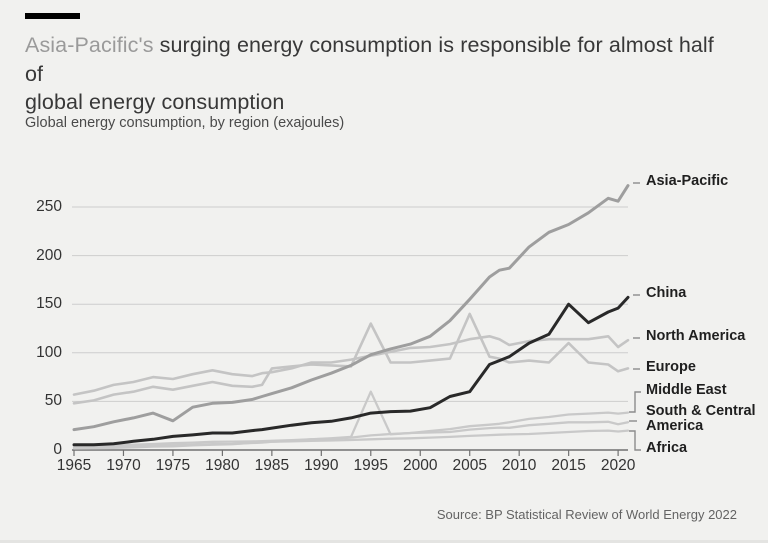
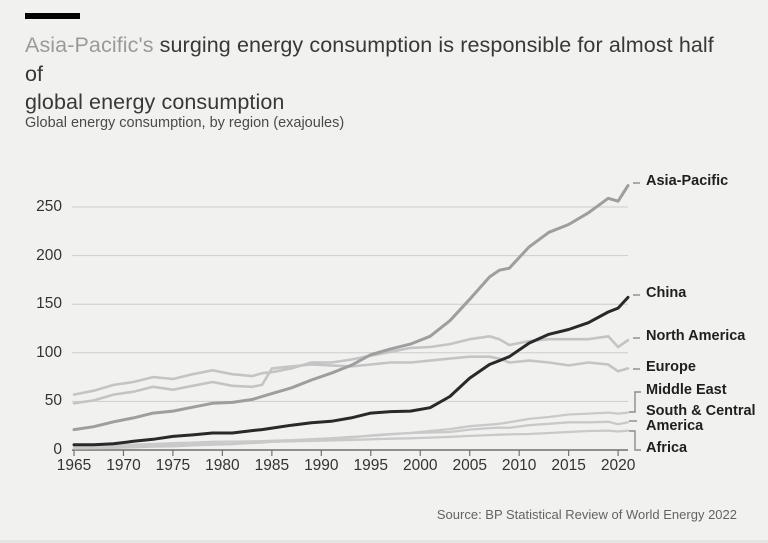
Asia-Pacific/1975: 30 -> 40
Europe/1995: 130 -> 90
Middle East/1995: 60 -> 10
Europe/2005: 140 -> 100
China/2005: 60 -> 70
Europe/2015: 110 -> 90
China/2015: 150 -> 120
